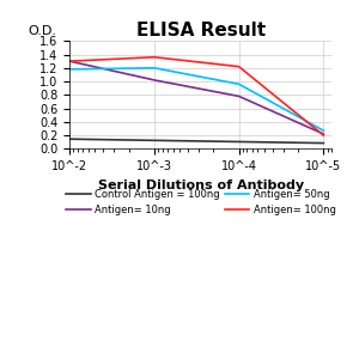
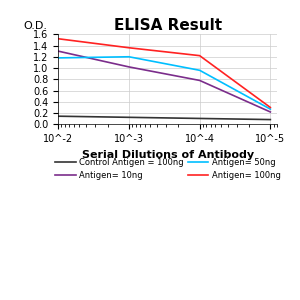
Antigen= 100ng/10^-2: 1.30 -> 1.52
Antigen= 100ng/10^-5: 0.20 -> 0.30
